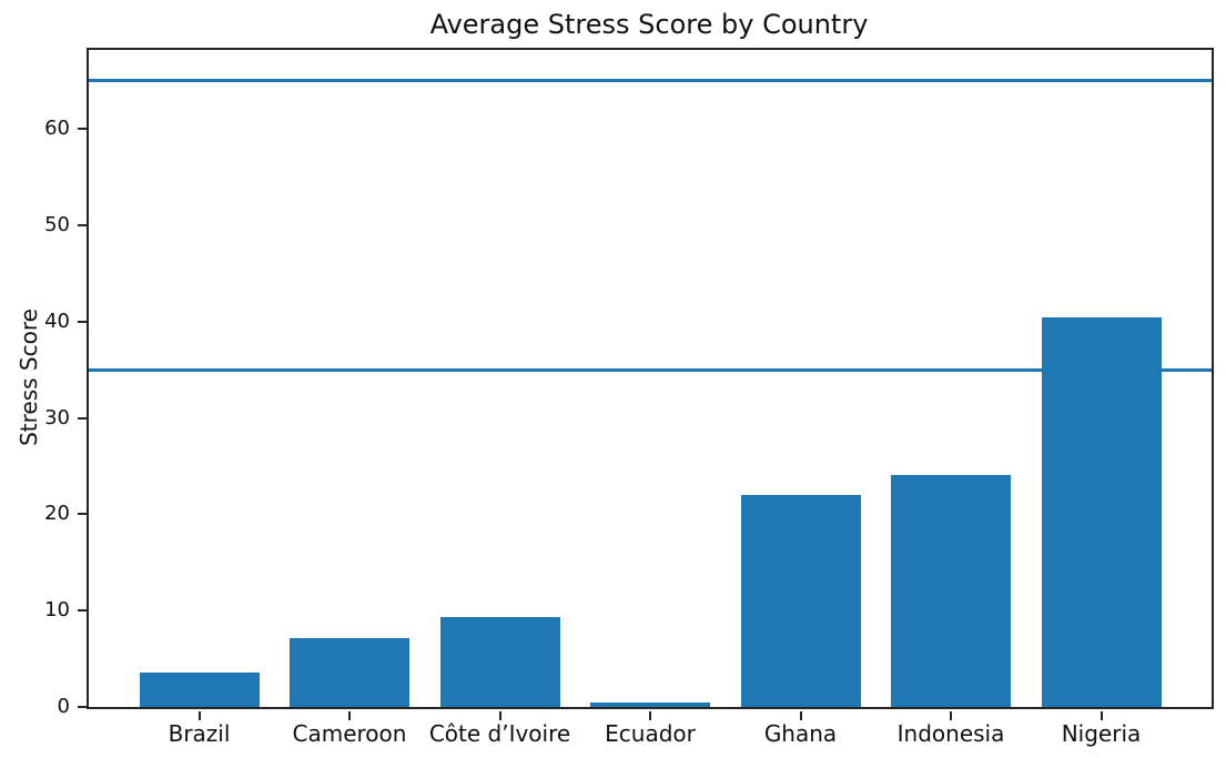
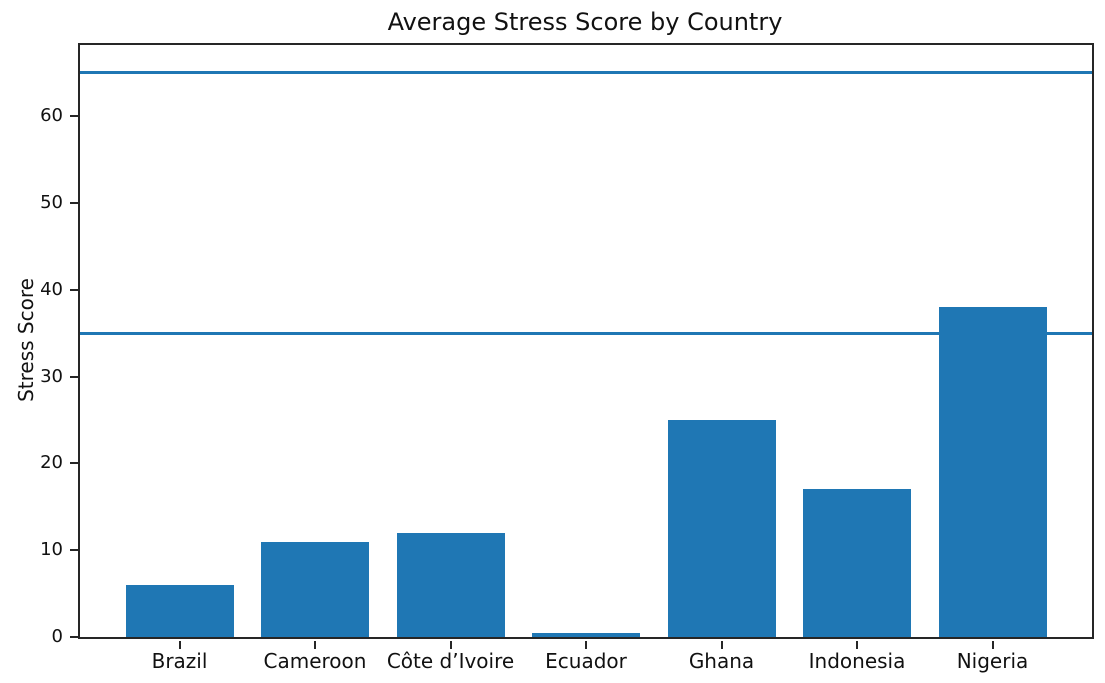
Brazil: 4 -> 6
Cameroon: 7 -> 11
Côte d’Ivoire: 9 -> 12
Ghana: 22 -> 25
Indonesia: 24 -> 17
Nigeria: 40 -> 38
